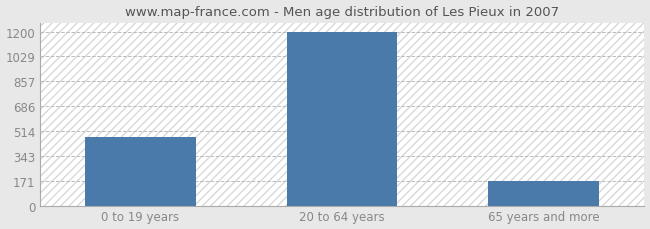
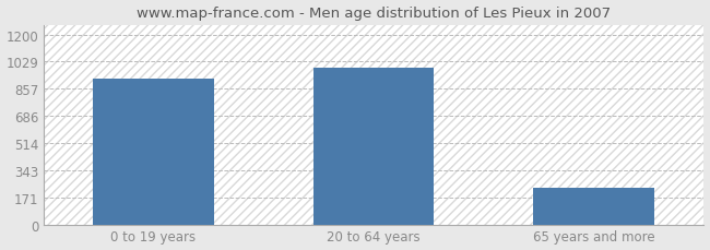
0 to 19 years: 470 -> 920
20 to 64 years: 1200 -> 990
65 years and more: 170 -> 230
